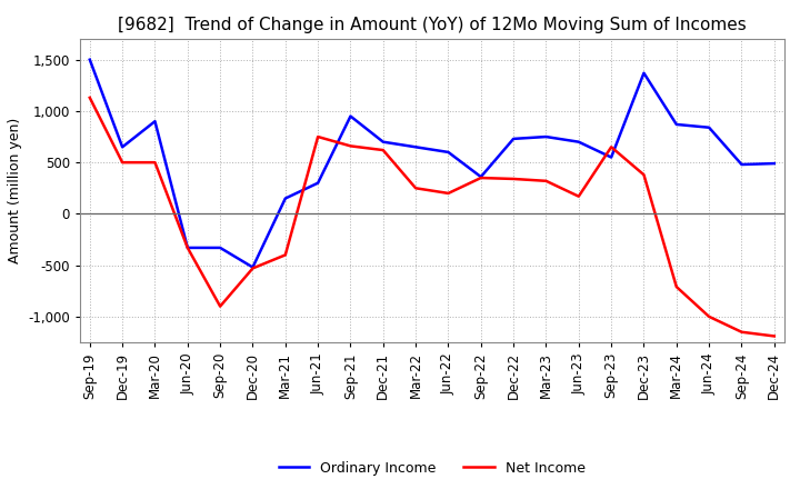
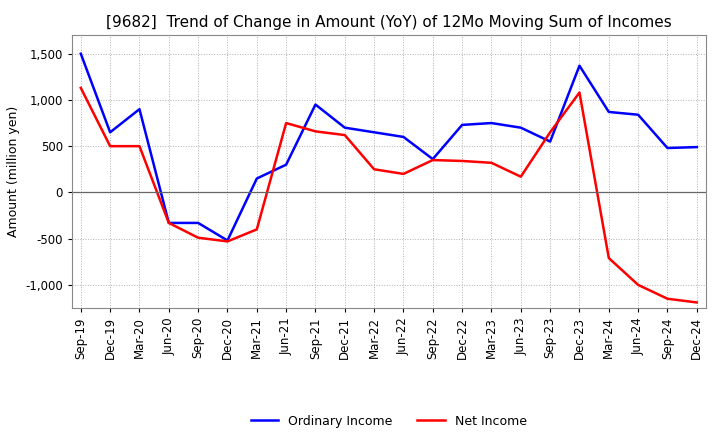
Net Income/Sep-20: -900 -> -490
Net Income/Dec-23: 380 -> 1,080
